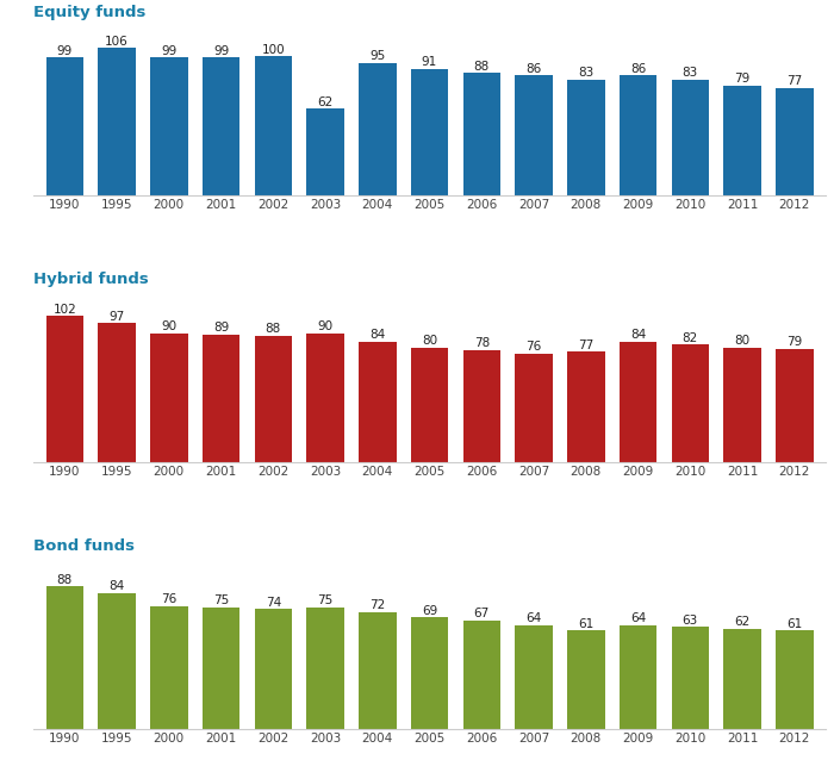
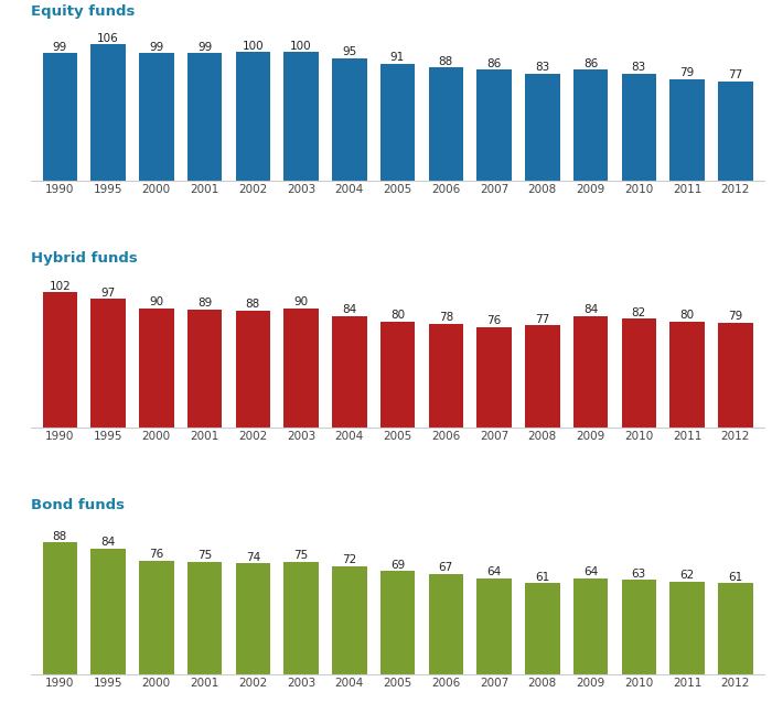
Equity funds/2003: 62 -> 100
